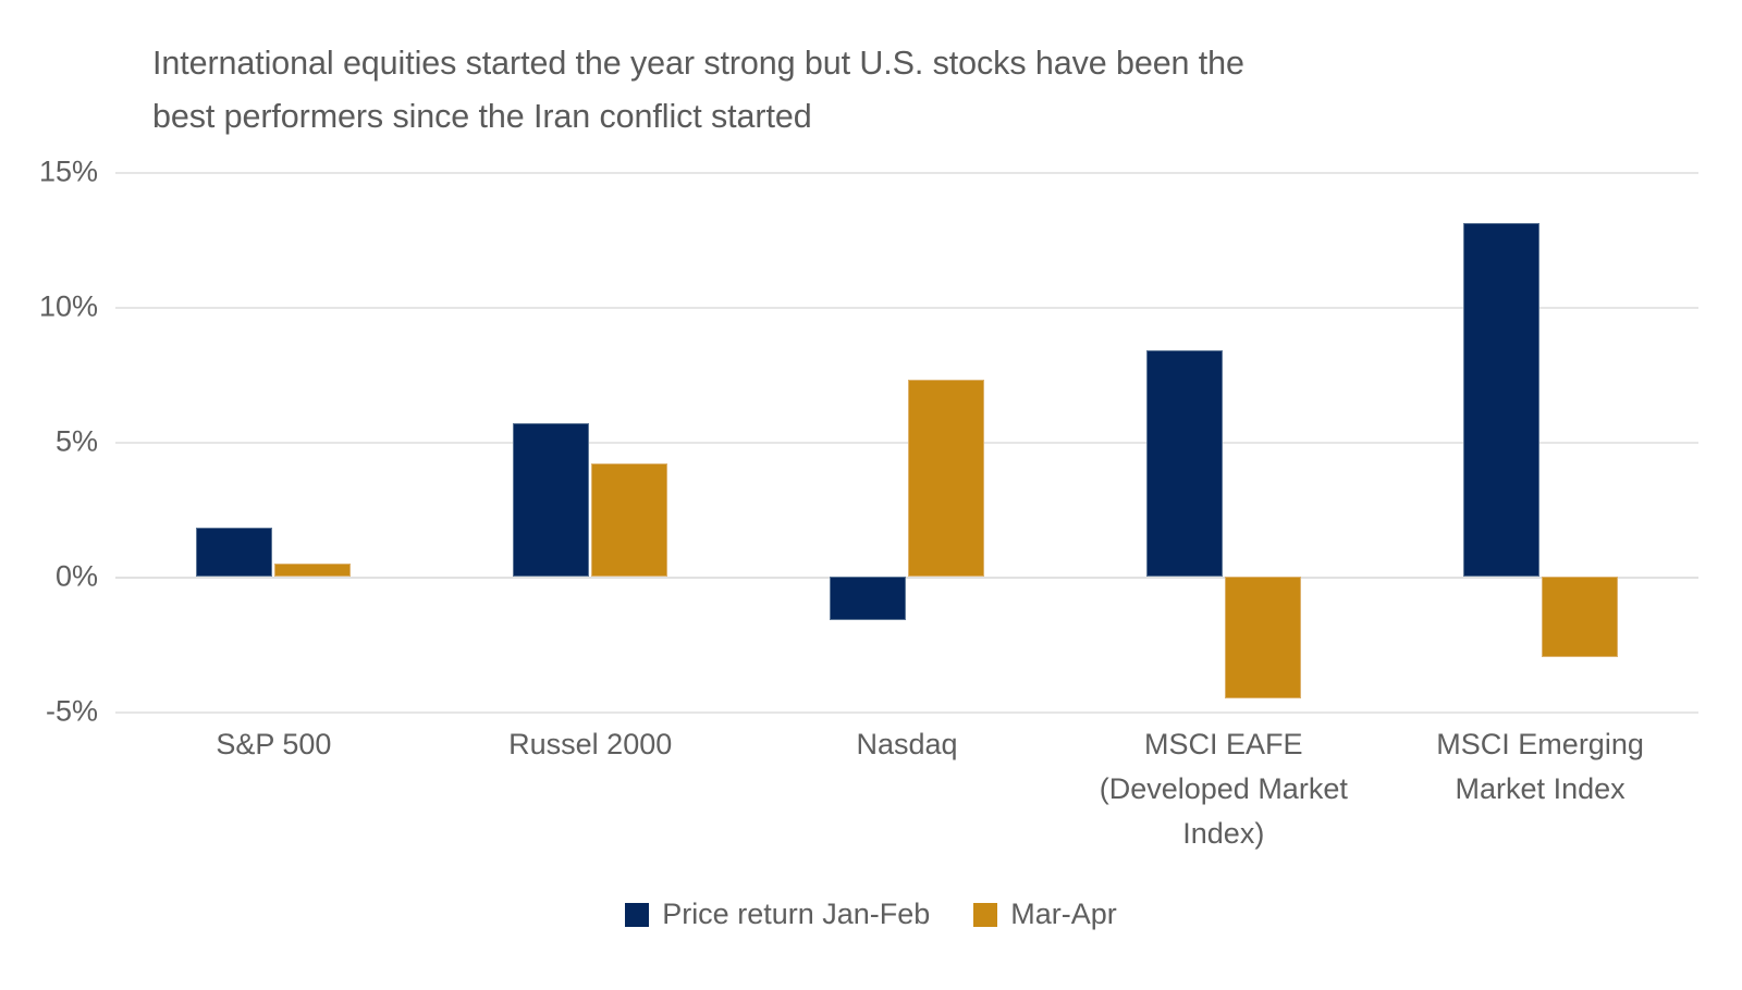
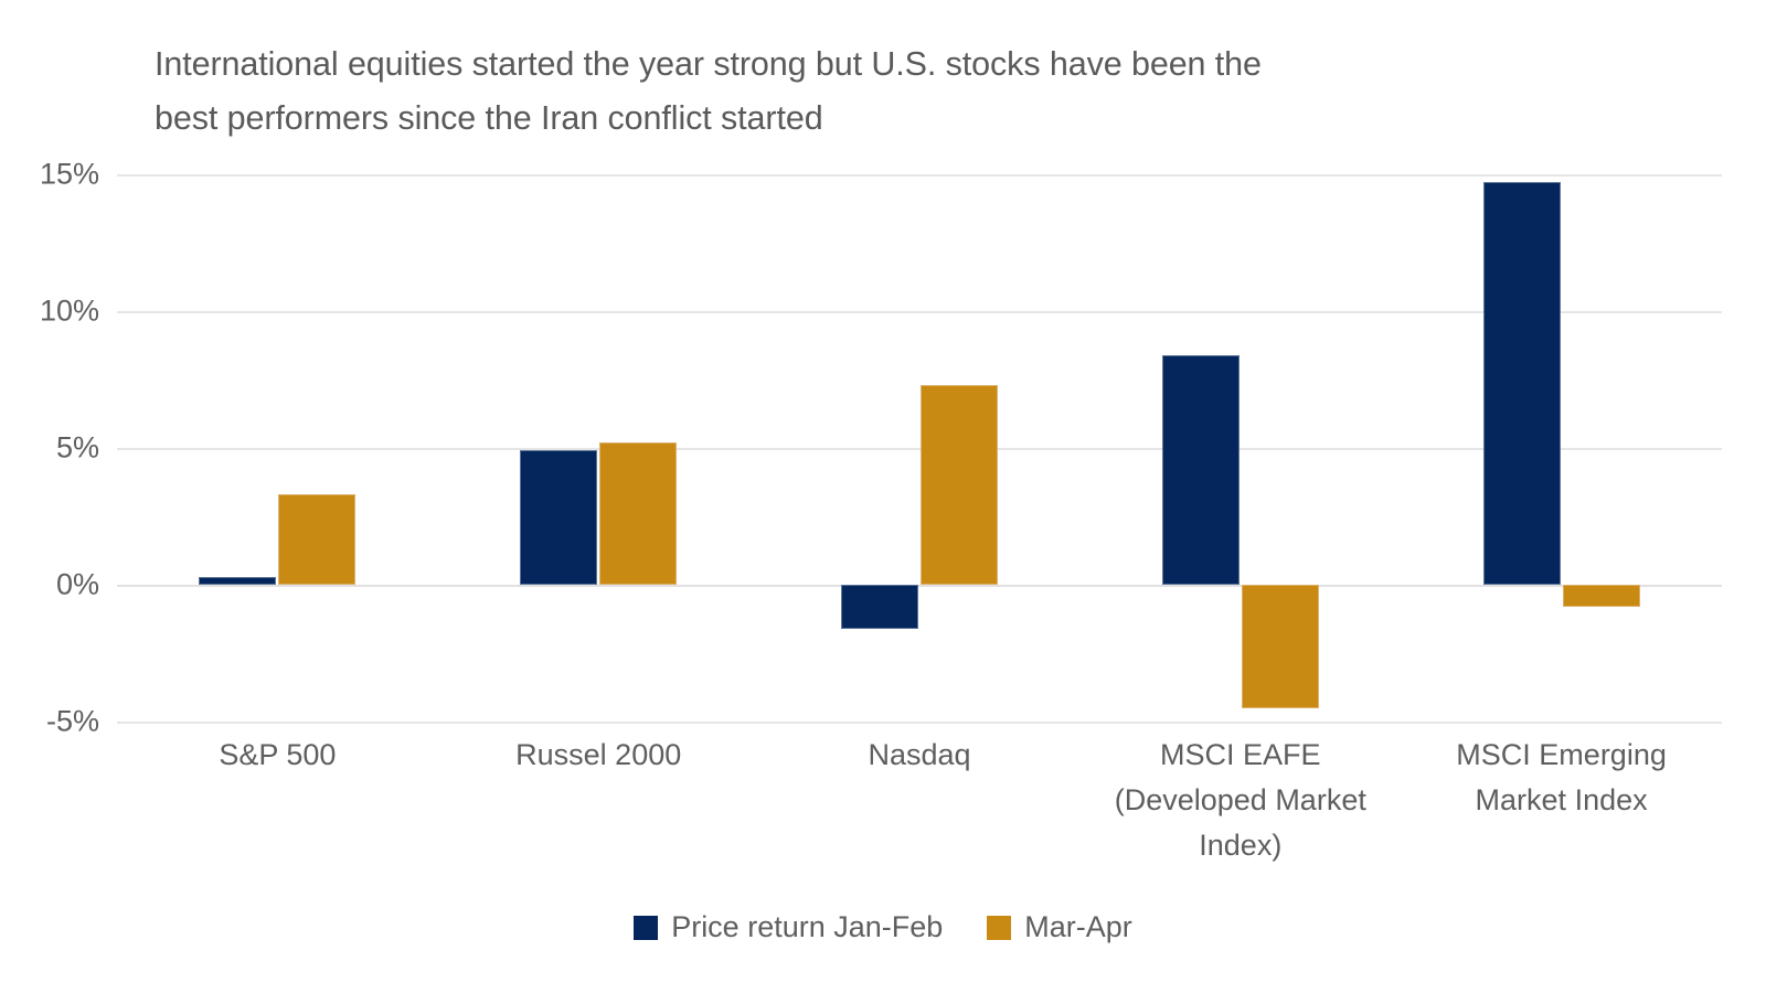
Price return Jan-Feb/S&P 500: 1.8% -> 0.3%
Mar-Apr/S&P 500: 0.5% -> 3.3%
Price return Jan-Feb/Russel 2000: 5.7% -> 4.9%
Mar-Apr/Russel 2000: 4.2% -> 5.2%
Price return Jan-Feb/MSCI Emerging Market Index: 13.1% -> 14.7%
Mar-Apr/MSCI Emerging Market Index: -3.0% -> -0.8%
